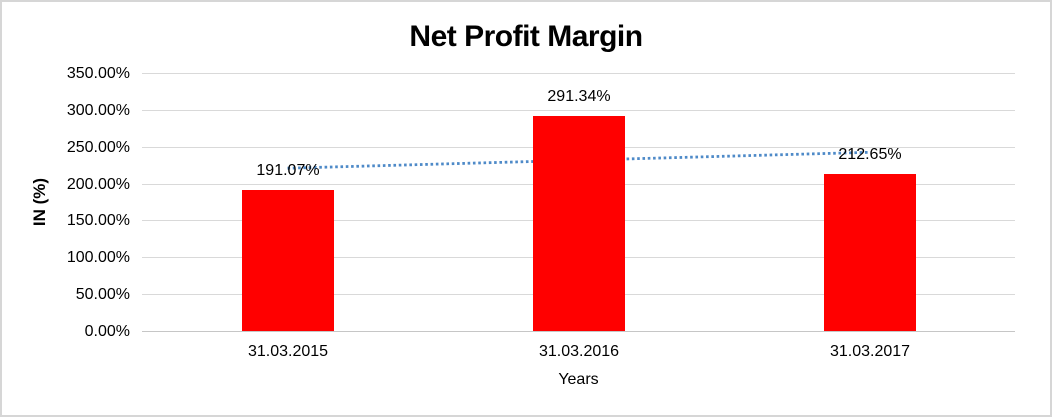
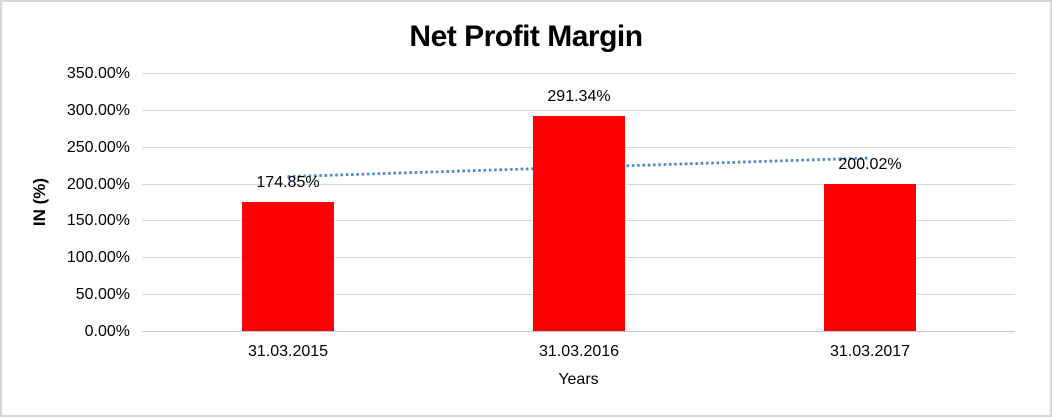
31.03.2015: 191.07% -> 174.85%
31.03.2017: 212.65% -> 200.02%
